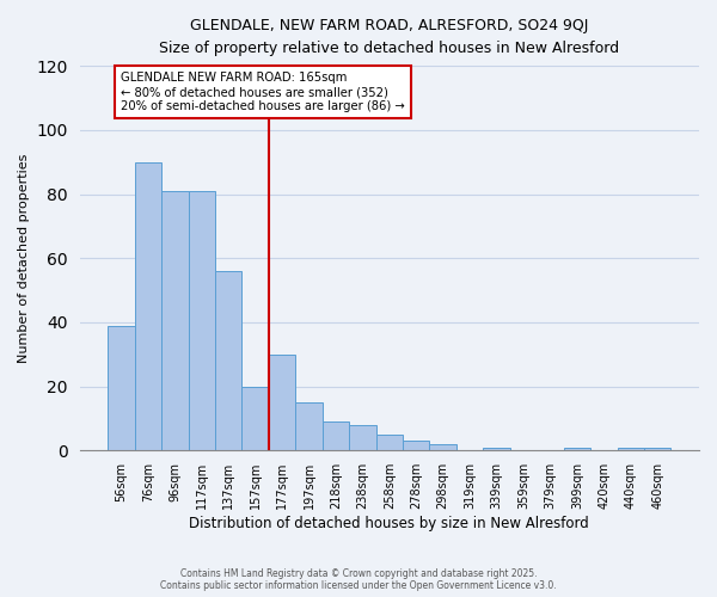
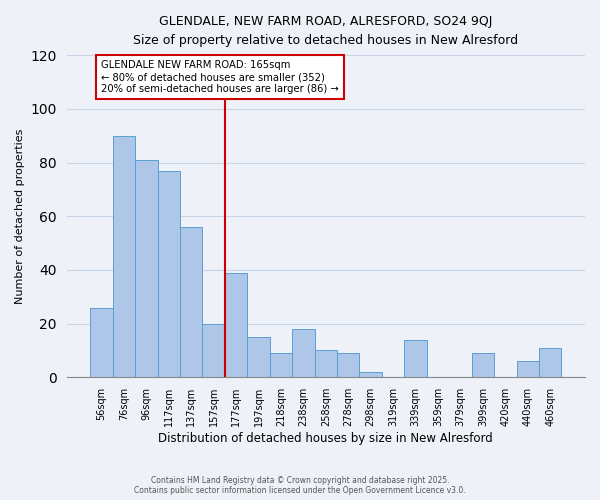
56sqm: 39 -> 26
117sqm: 81 -> 77
177sqm: 30 -> 39
238sqm: 8 -> 18
258sqm: 5 -> 10
278sqm: 3 -> 9
339sqm: 1 -> 14
399sqm: 1 -> 9
440sqm: 1 -> 6
460sqm: 1 -> 11
